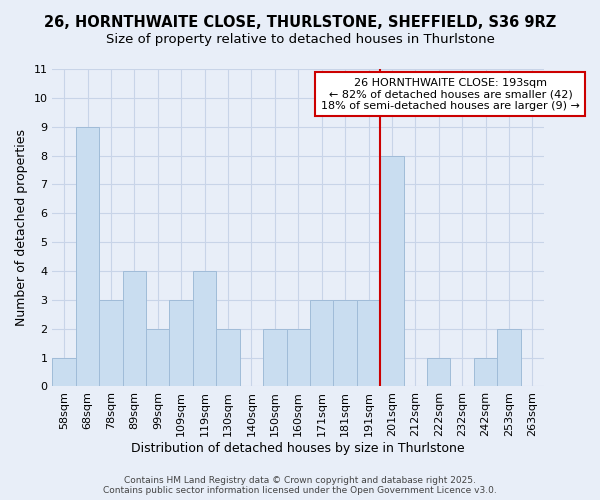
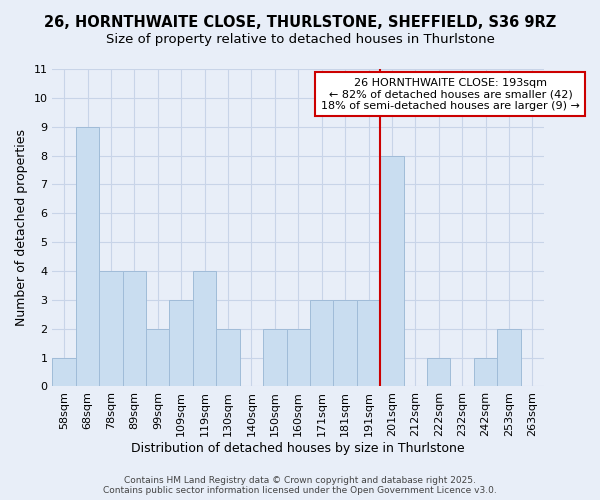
78sqm: 3 -> 4
